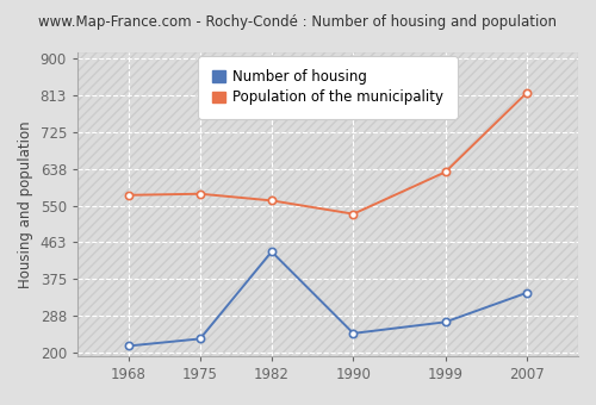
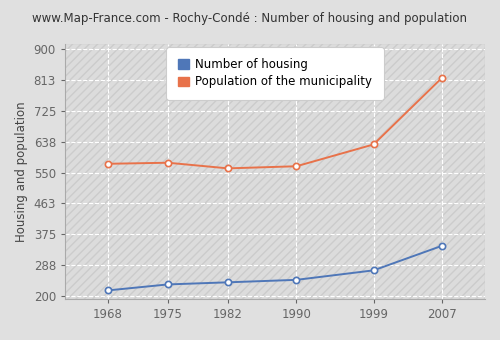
Number of housing/1982: 440 -> 238
Population of the municipality/1990: 530 -> 568
